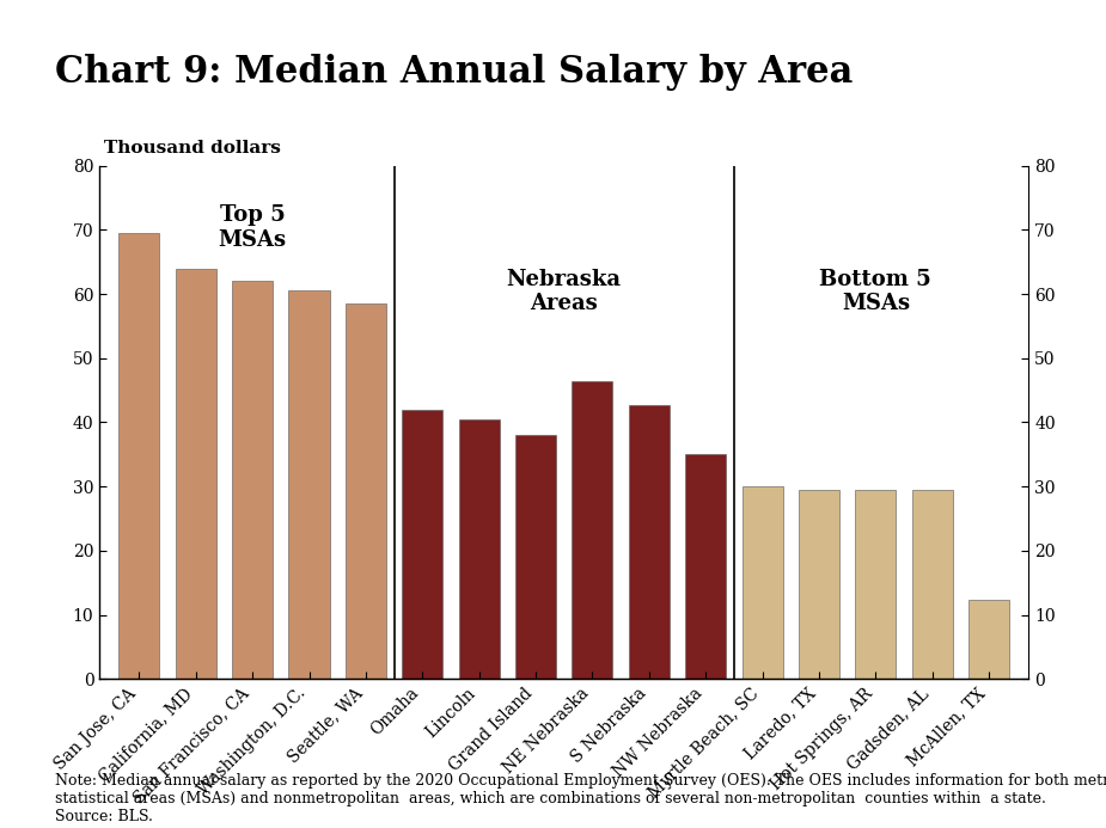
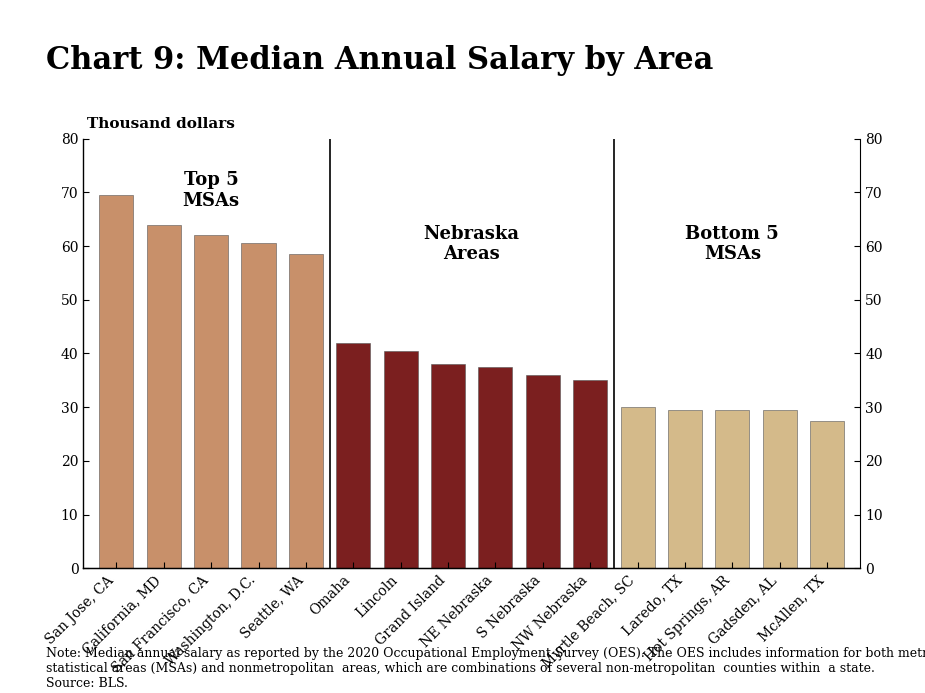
NE Nebraska: 46.4 -> 37.5
S Nebraska: 42.6 -> 36.0
McAllen, TX: 12.4 -> 27.5
